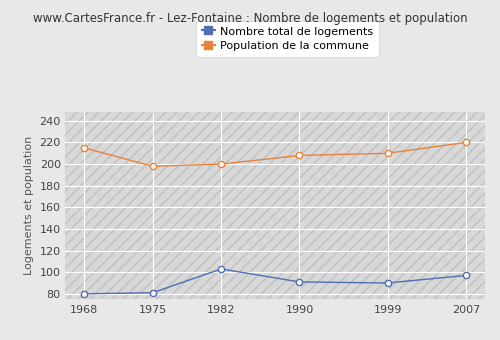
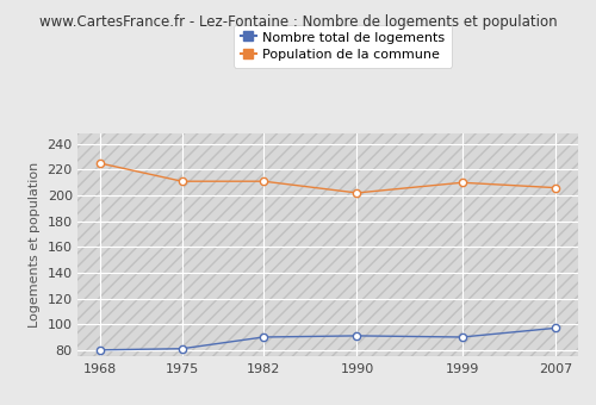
Population de la commune/1968: 215 -> 225
Population de la commune/1975: 198 -> 211
Nombre total de logements/1982: 103 -> 90
Population de la commune/1982: 200 -> 211
Population de la commune/1990: 208 -> 202
Population de la commune/2007: 220 -> 206
